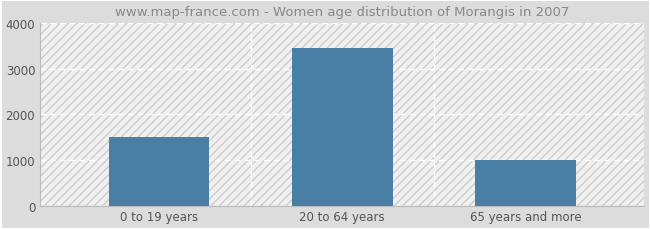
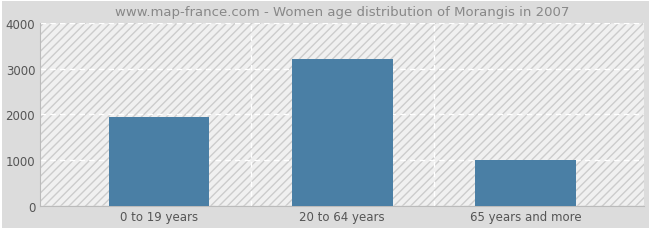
0 to 19 years: 1500 -> 1950
20 to 64 years: 3450 -> 3200
